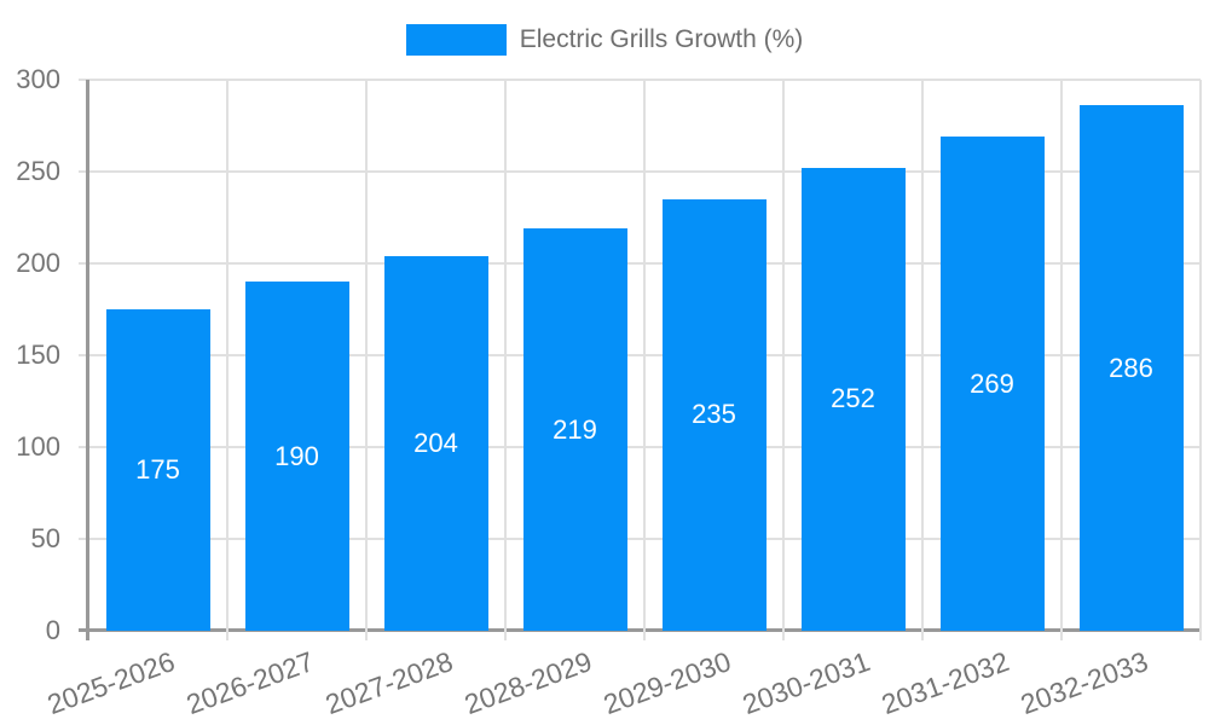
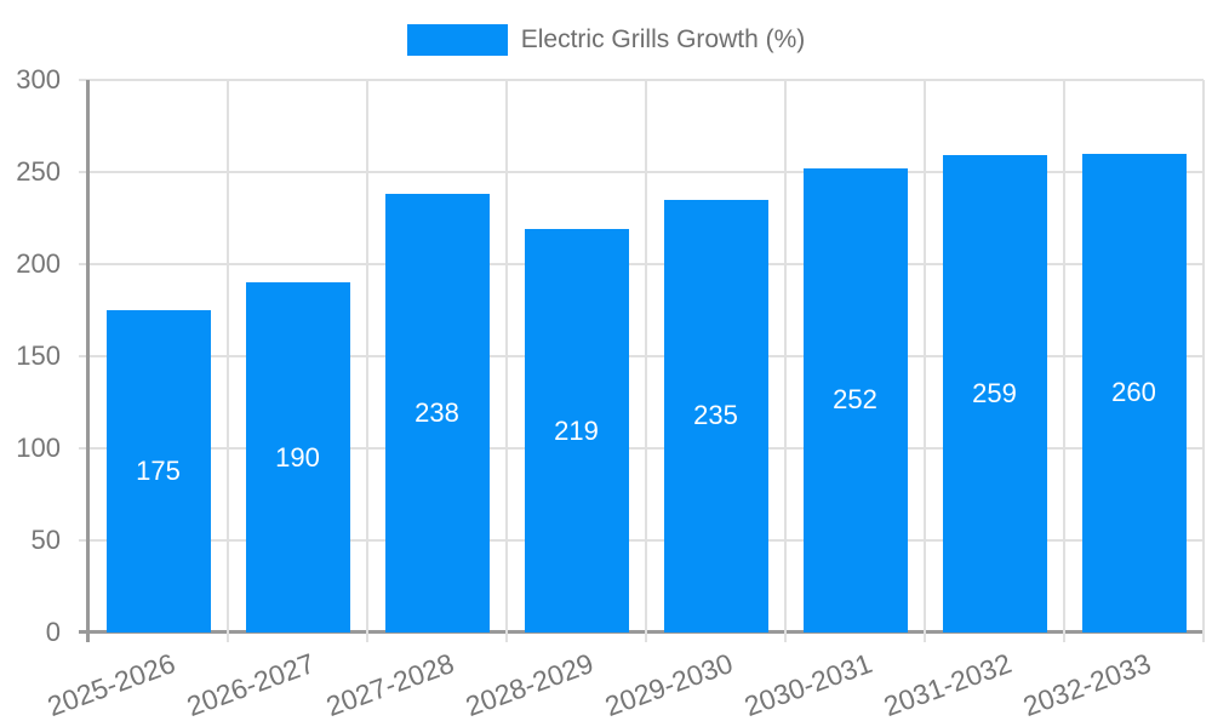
2027-2028: 204 -> 238
2031-2032: 269 -> 259
2032-2033: 286 -> 260
